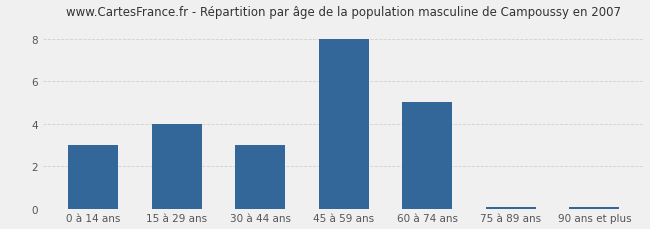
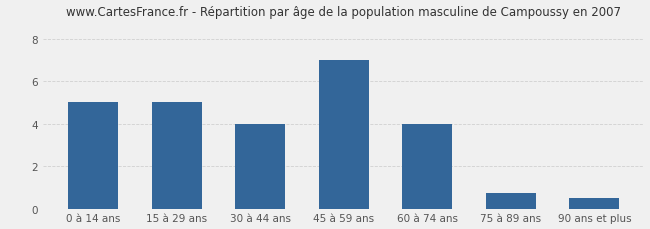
0 à 14 ans: 3.00 -> 5.00
15 à 29 ans: 4.00 -> 5.00
30 à 44 ans: 3.00 -> 4.00
45 à 59 ans: 8.00 -> 7.00
60 à 74 ans: 5.00 -> 4.00
75 à 89 ans: 0.08 -> 0.75
90 ans et plus: 0.08 -> 0.50
